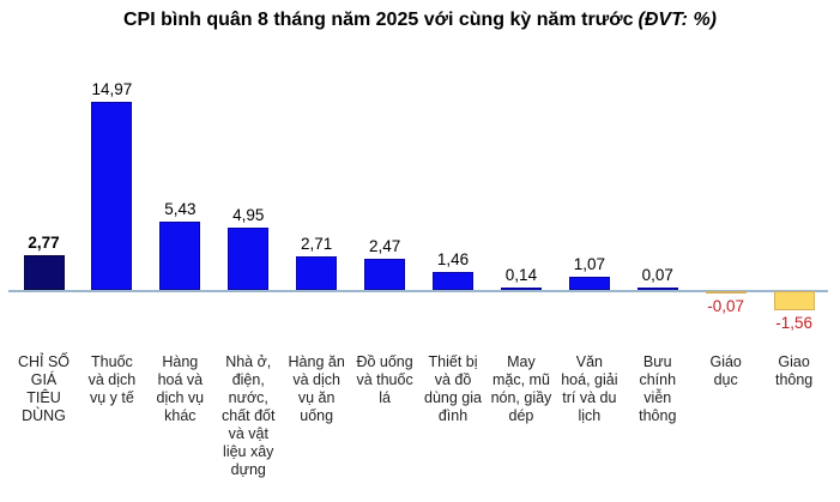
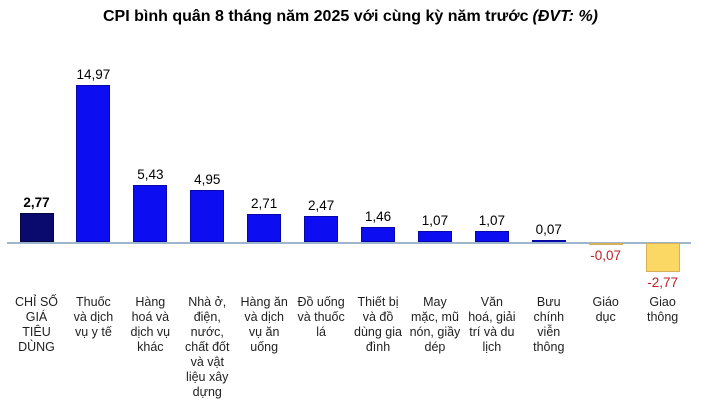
May mặc, mũ nón, giầy dép: 0,14 -> 1,07
Giao thông: -1,56 -> -2,77
